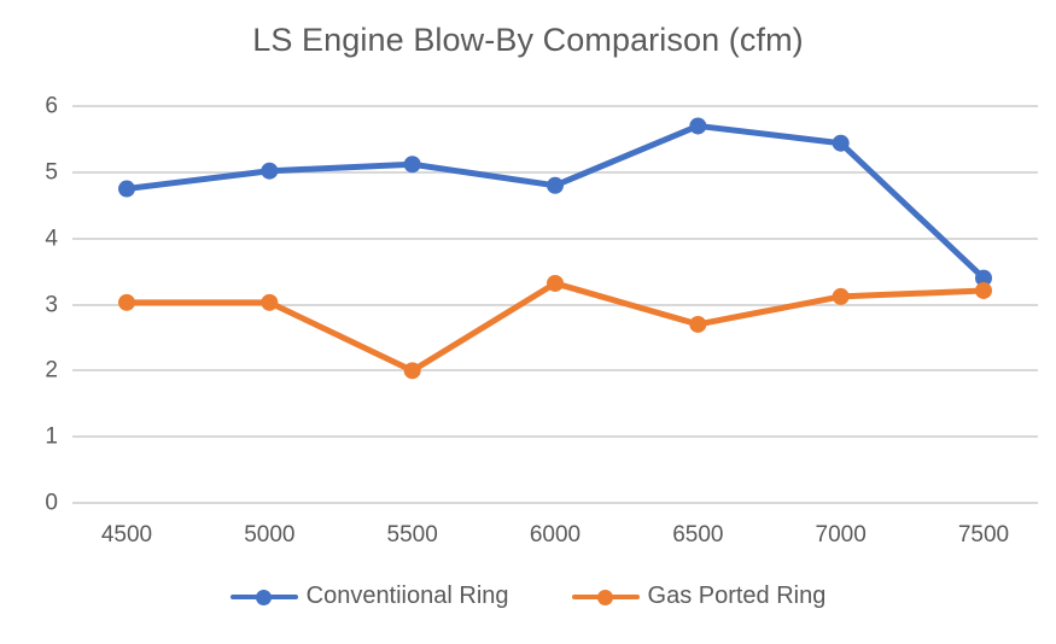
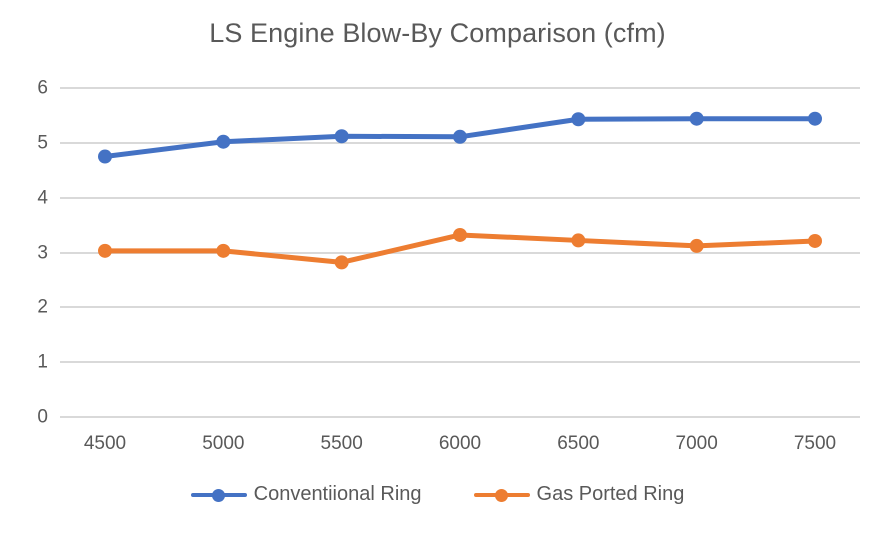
Gas Ported Ring/5500: 2.0 -> 2.8
Conventiional Ring/6000: 4.8 -> 5.1
Conventiional Ring/6500: 5.7 -> 5.4
Gas Ported Ring/6500: 2.7 -> 3.2
Conventiional Ring/7500: 3.4 -> 5.4
